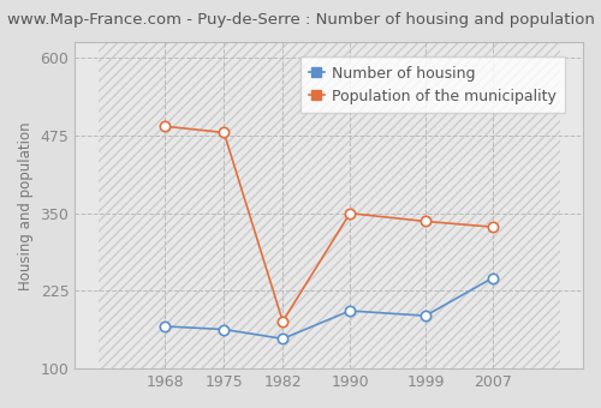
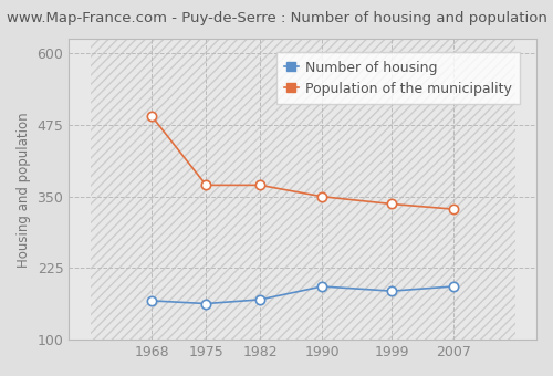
Population of the municipality/1975: 480 -> 370
Number of housing/1982: 148 -> 170
Population of the municipality/1982: 176 -> 370
Number of housing/2007: 246 -> 193
